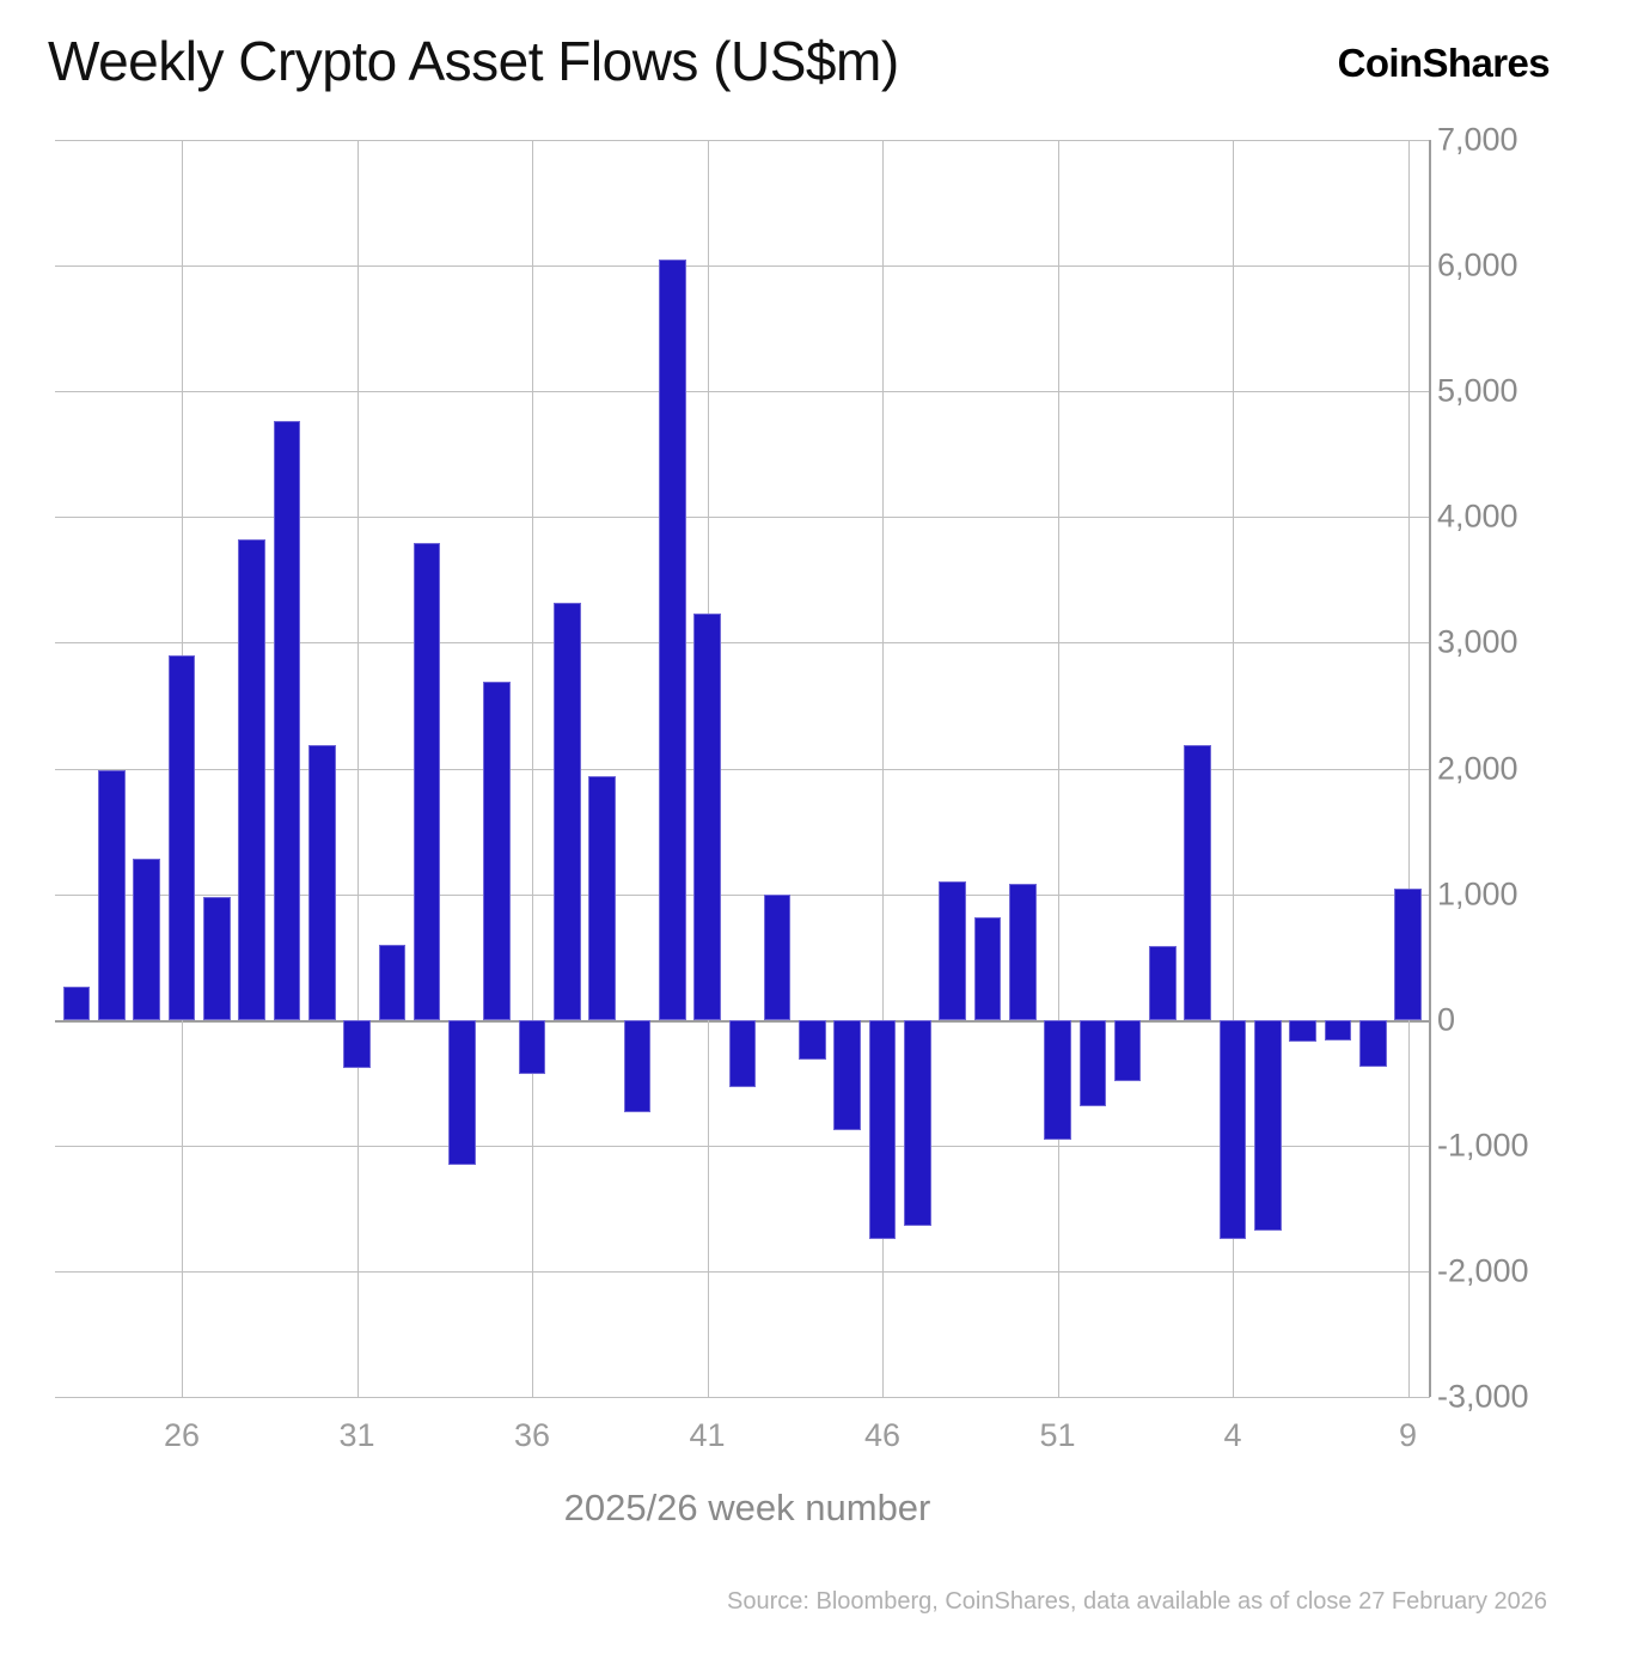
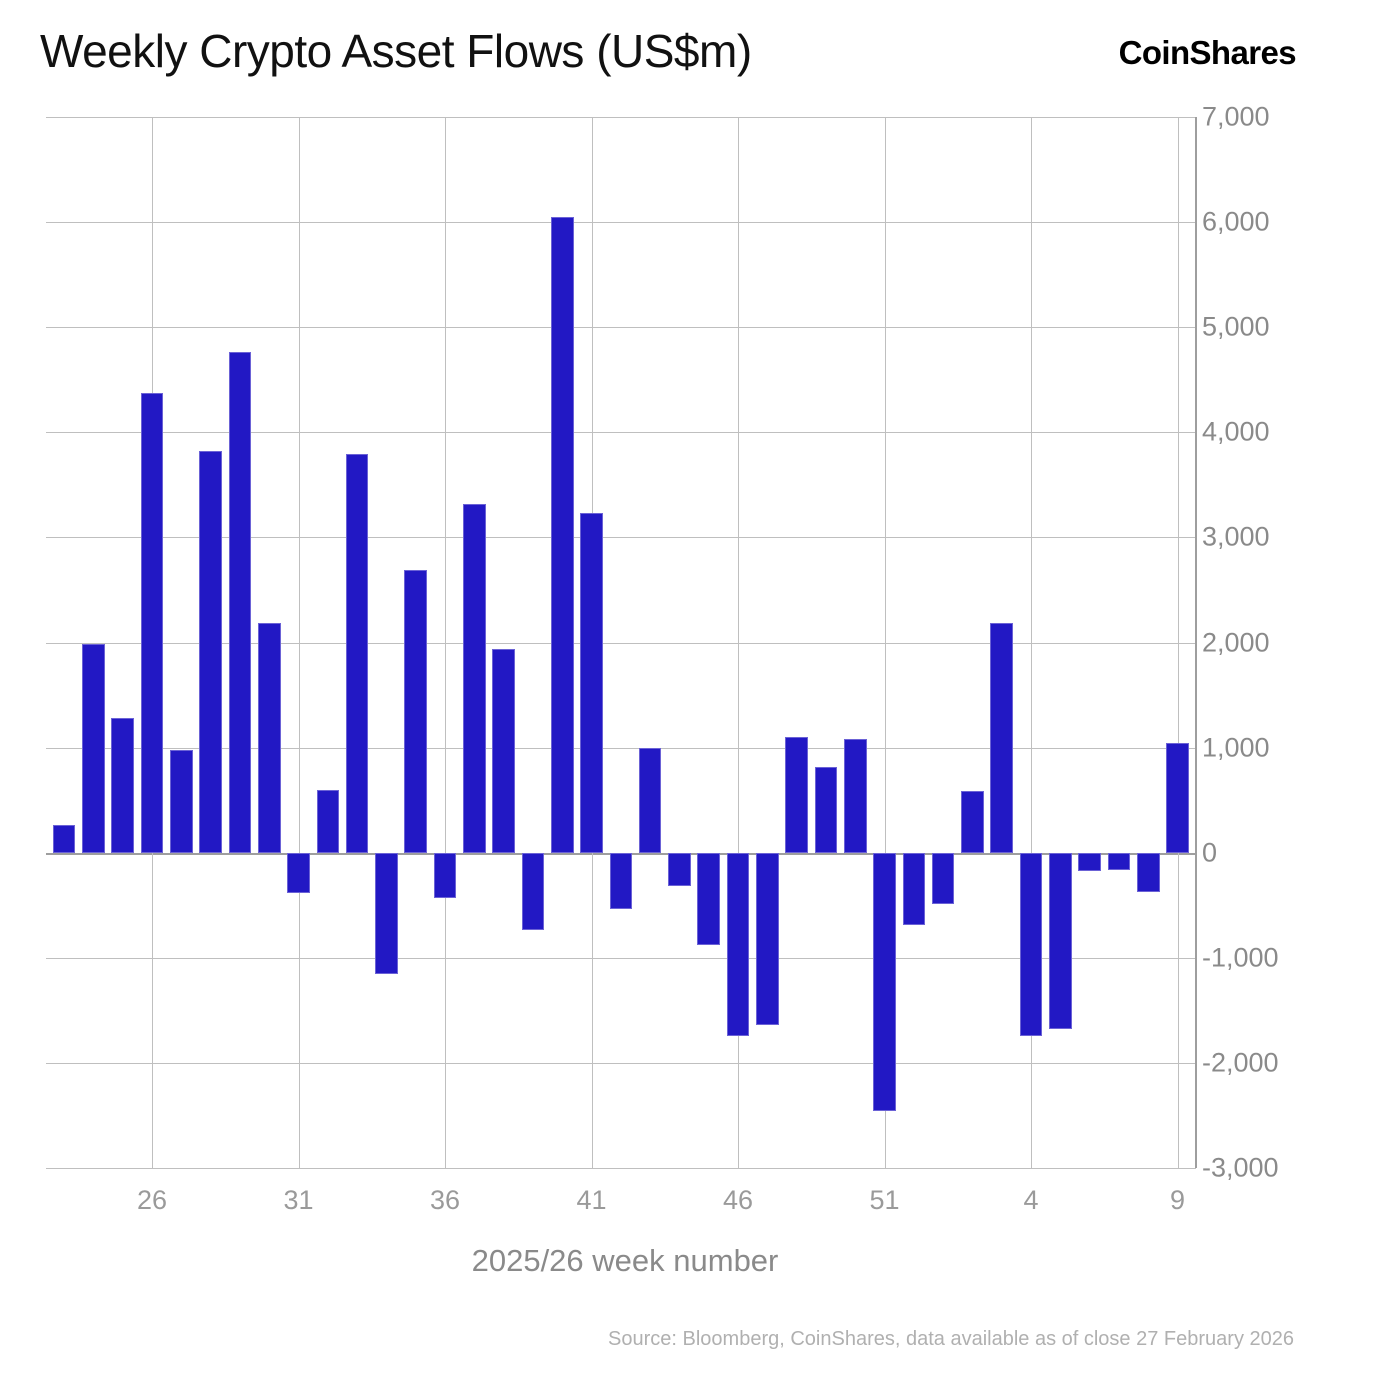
26: 2900 -> 4370
51: -950 -> -2460
